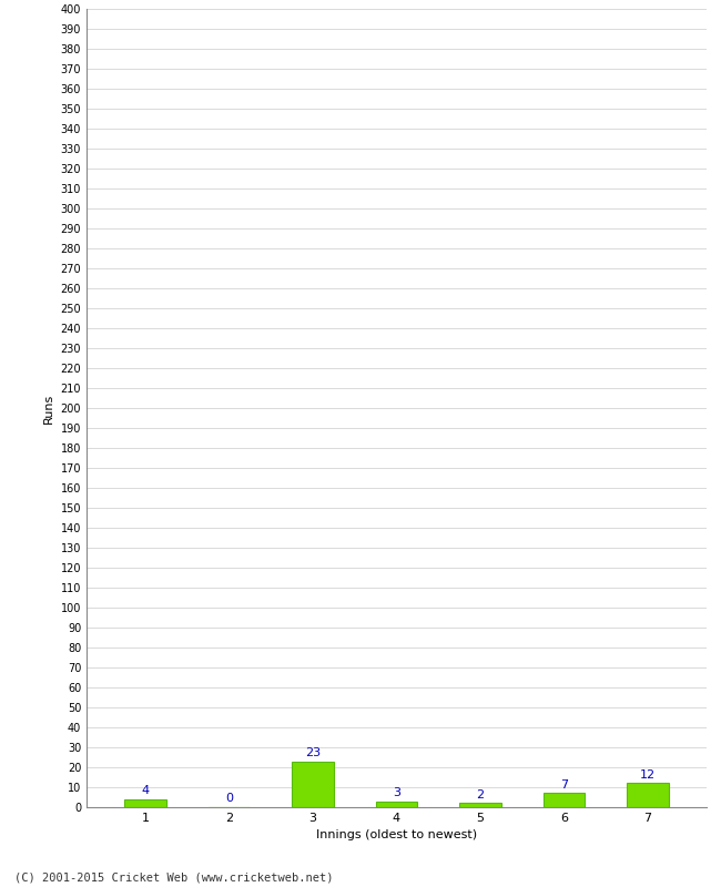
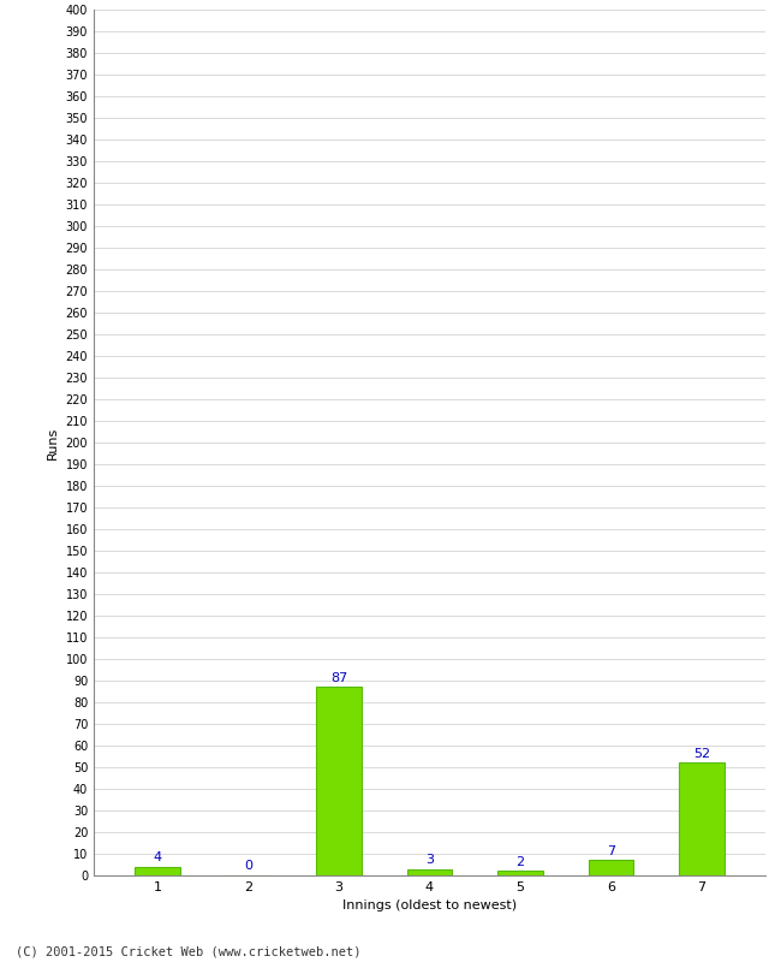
3: 23 -> 87
7: 12 -> 52
